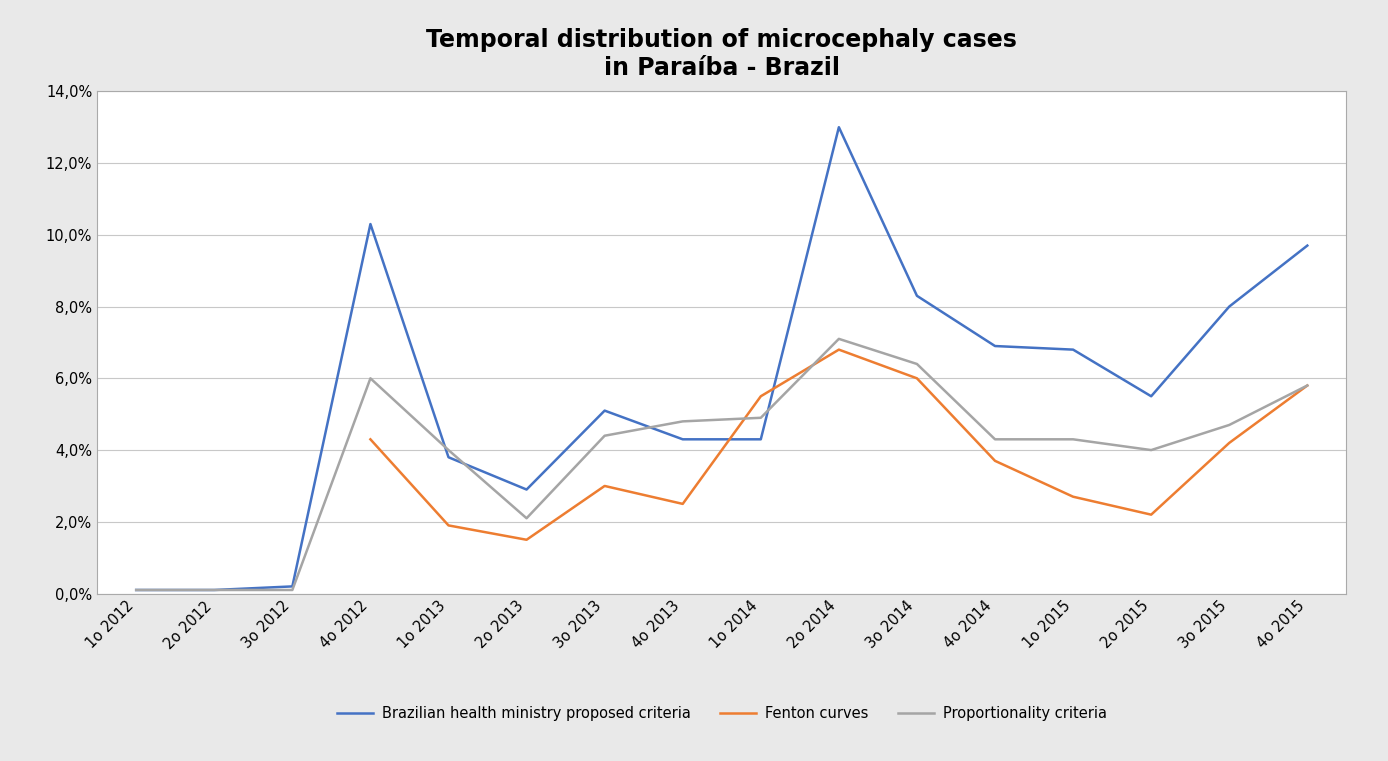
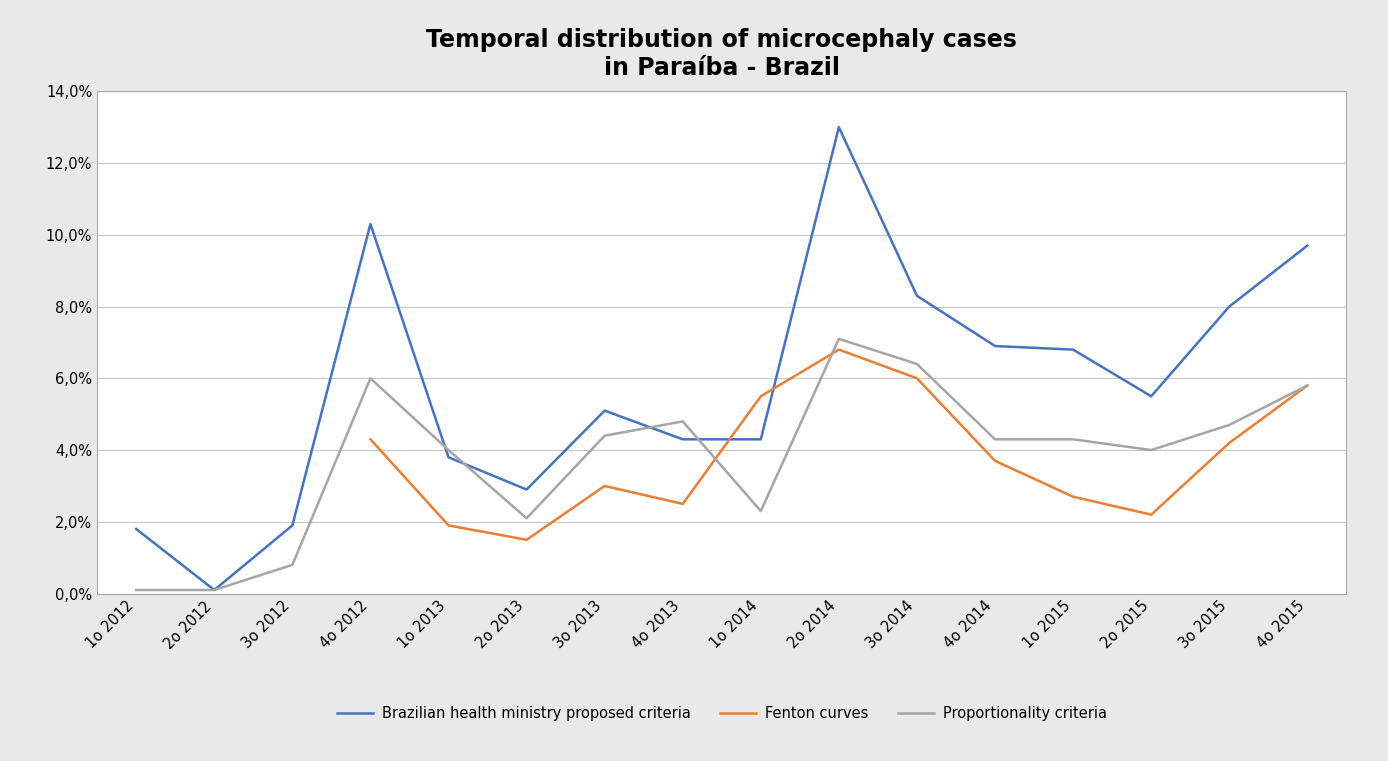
Brazilian health ministry proposed criteria/1o 2012: 0,1% -> 1,8%
Brazilian health ministry proposed criteria/3o 2012: 0,2% -> 1,9%
Proportionality criteria/3o 2012: 0,1% -> 0,8%
Proportionality criteria/1o 2014: 4,9% -> 2,3%
